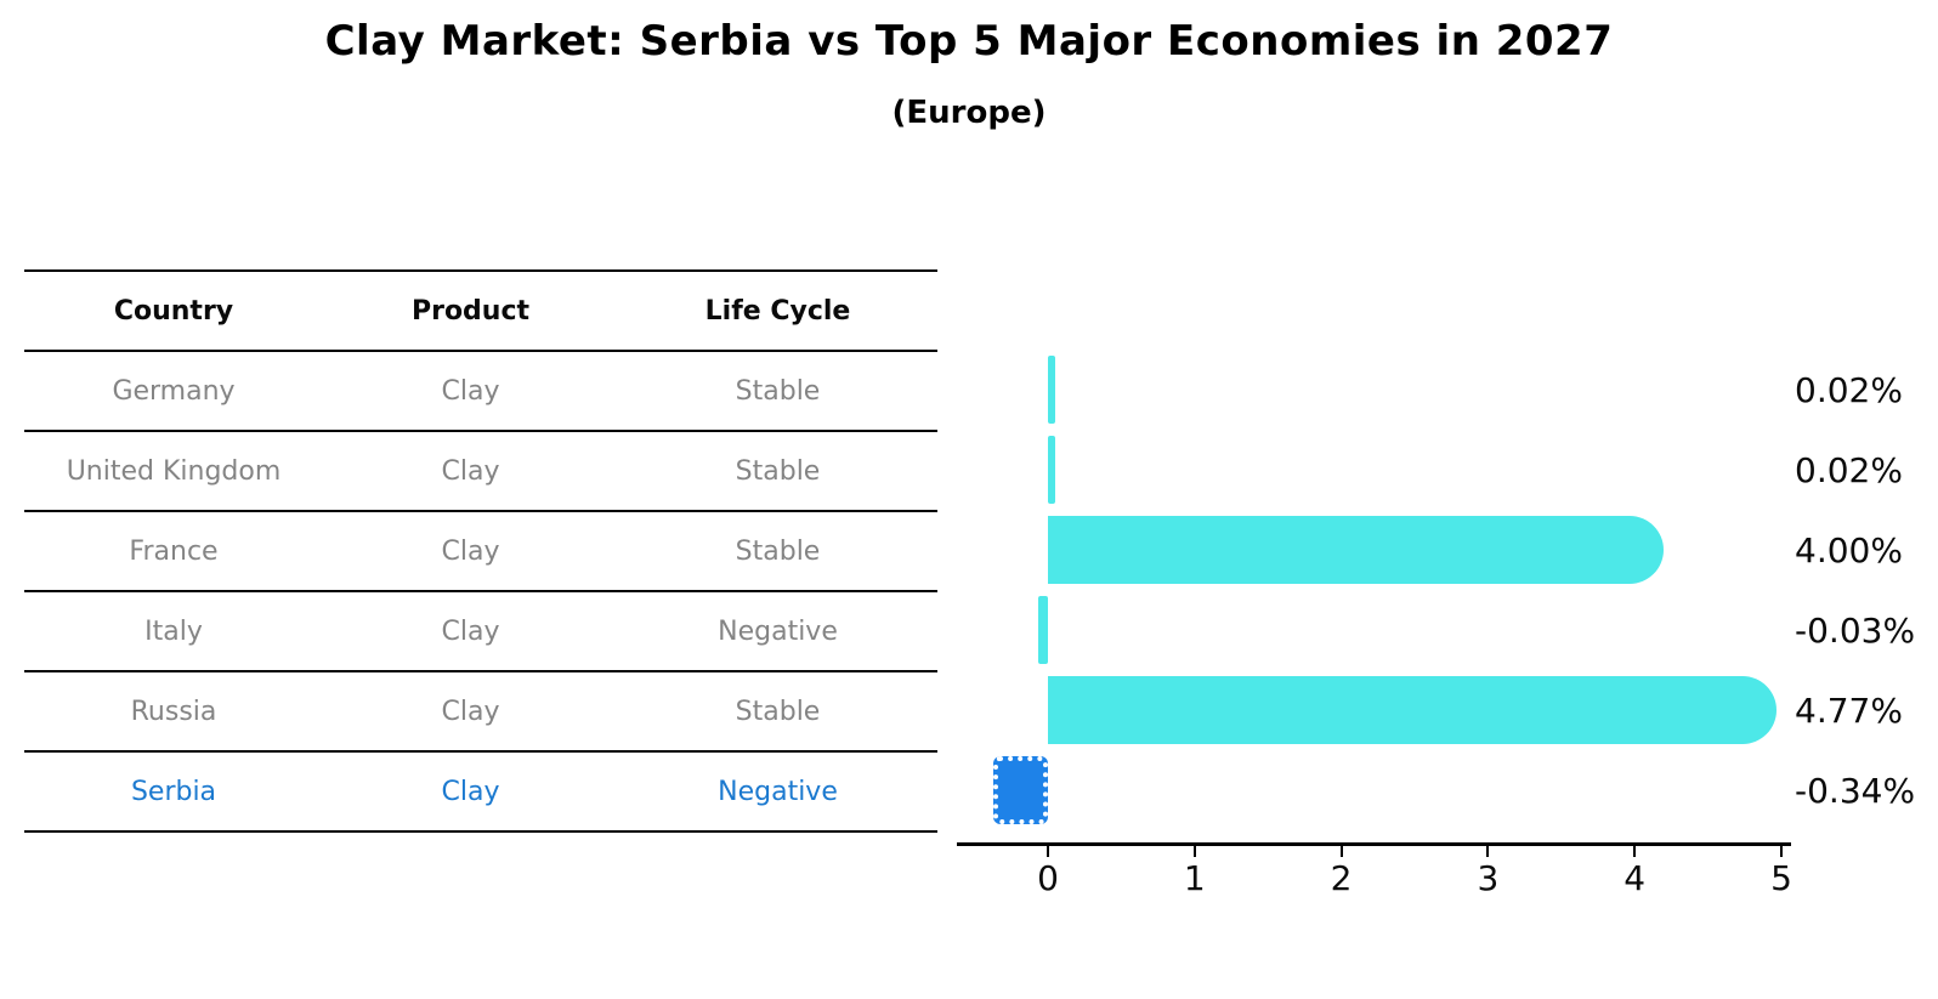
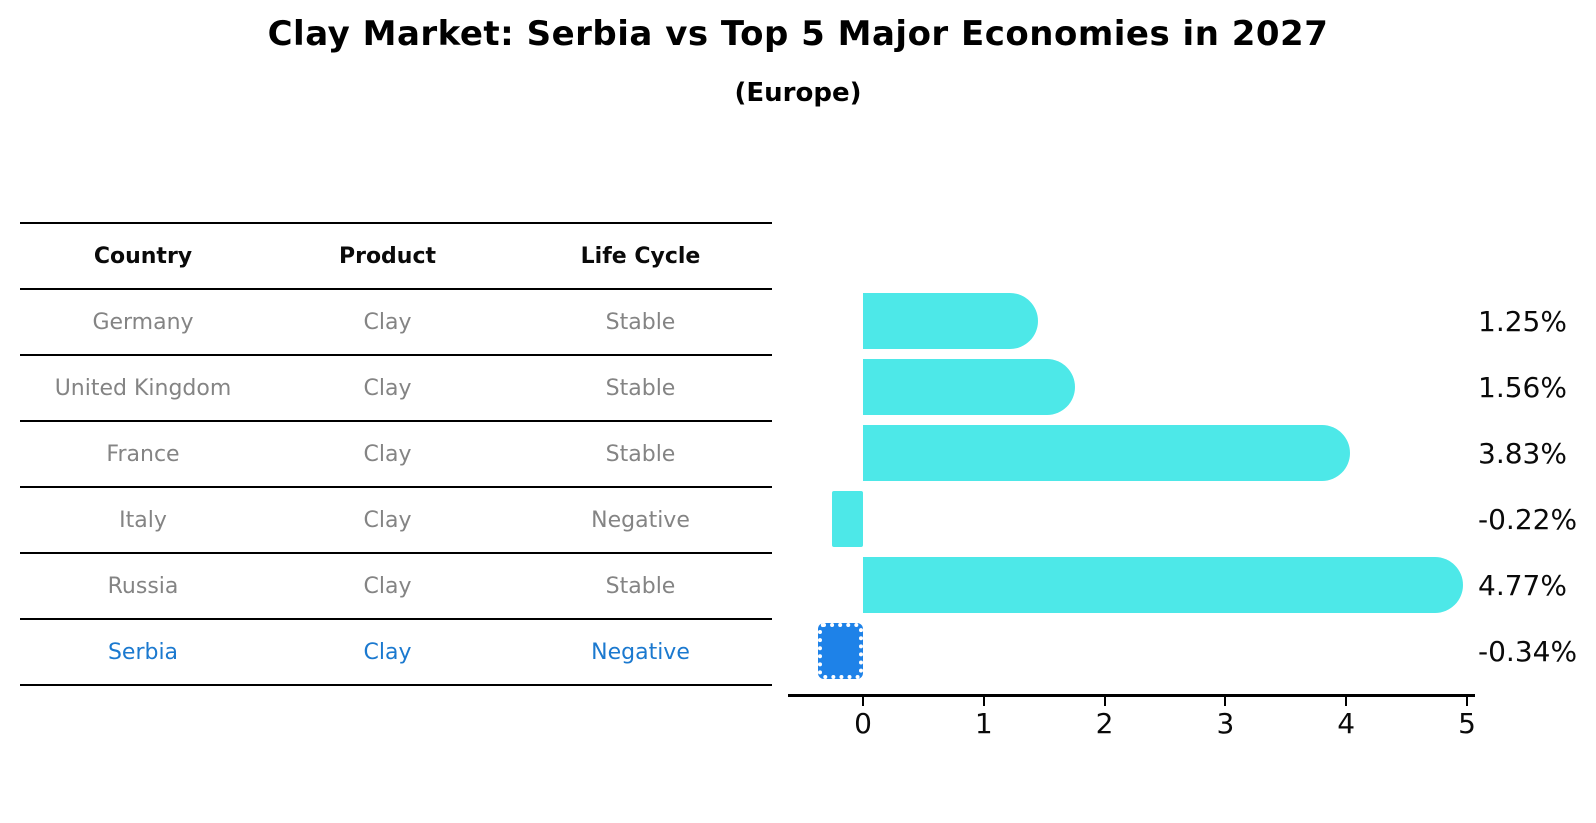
Germany: 0.02% -> 1.25%
United Kingdom: 0.02% -> 1.56%
France: 4.00% -> 3.83%
Italy: -0.03% -> -0.22%
